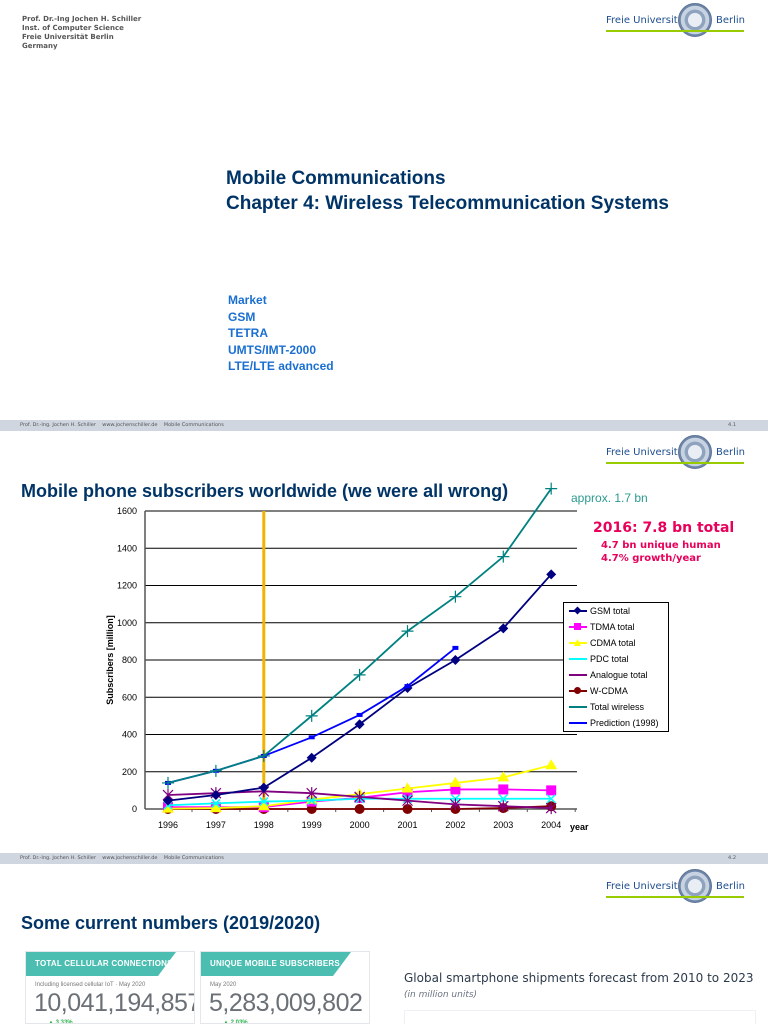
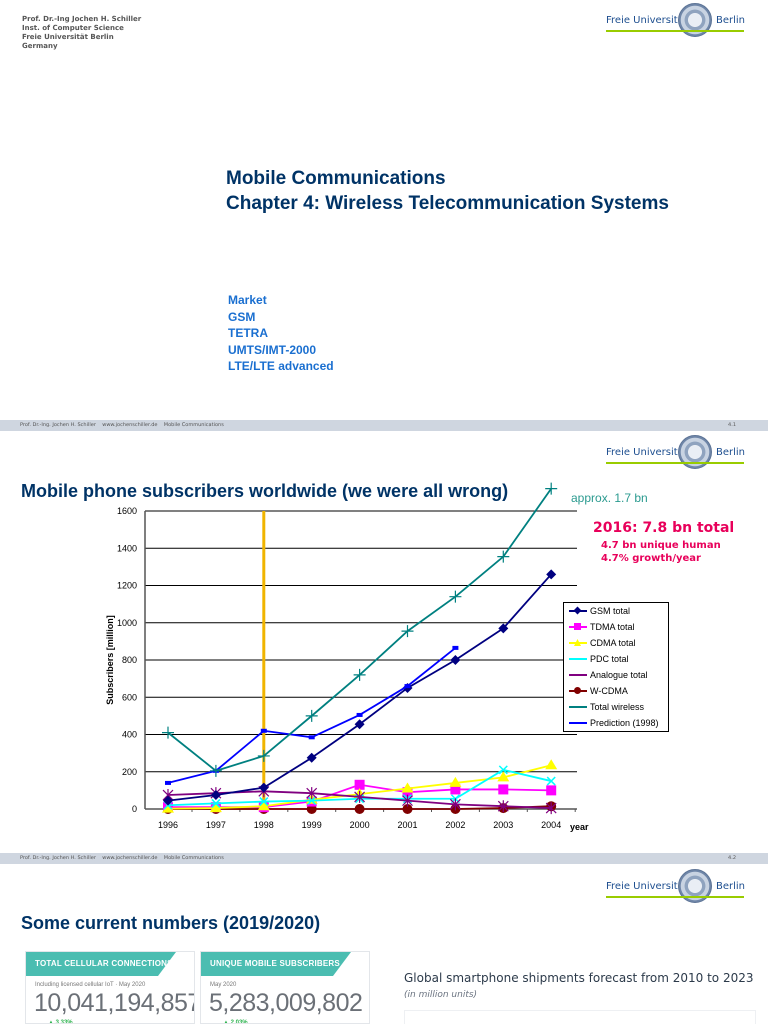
Total wireless/1996: 140 -> 410
Prediction (1998)/1998: 280 -> 420
TDMA total/2000: 60 -> 130
PDC total/2003: 60 -> 210
PDC total/2004: 60 -> 150
